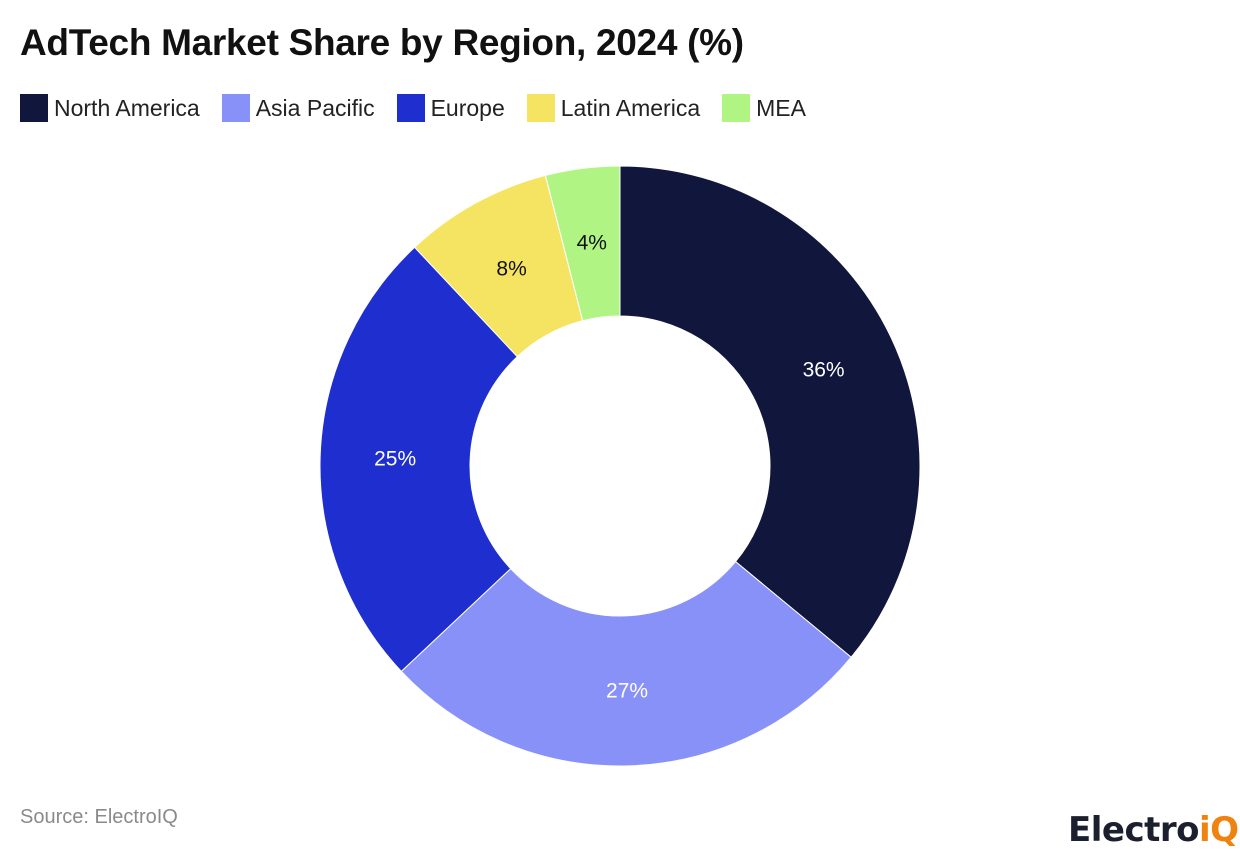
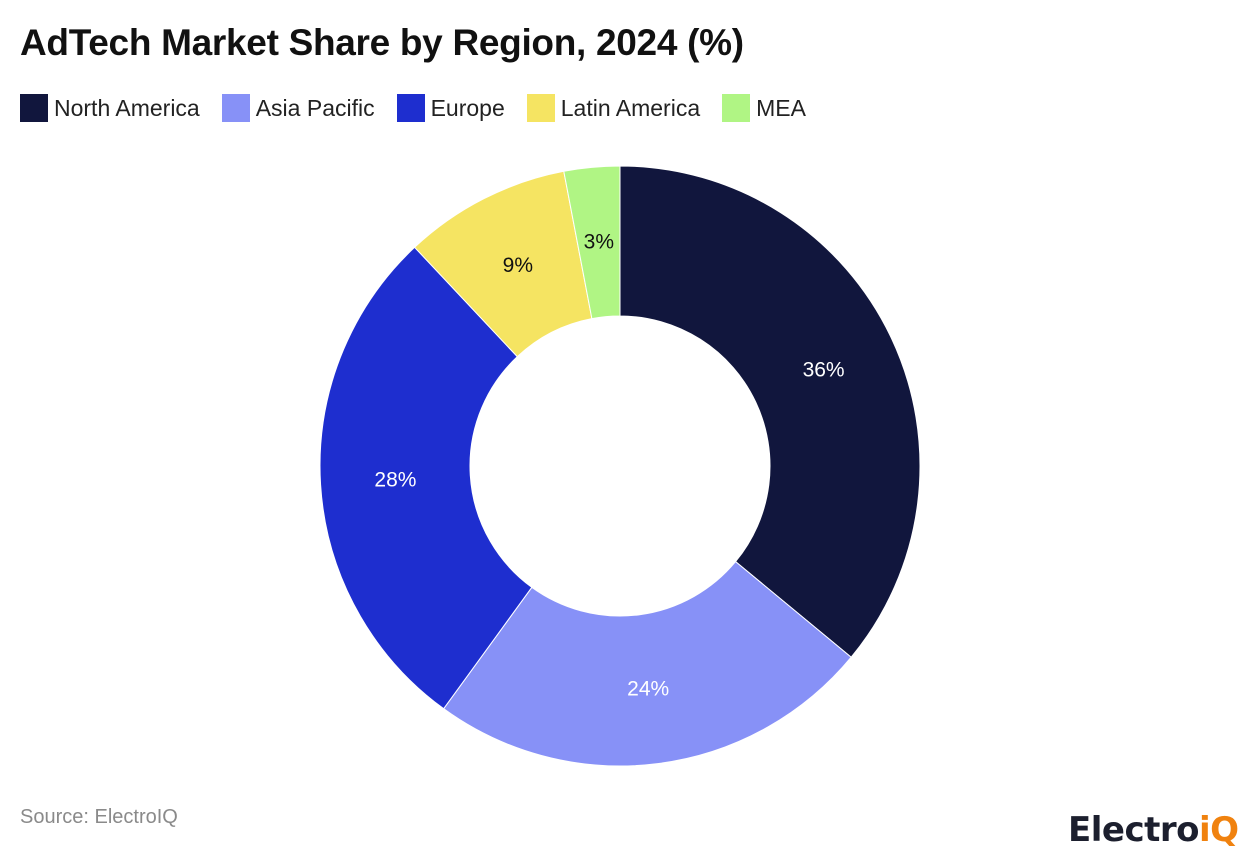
Asia Pacific: 27% -> 24%
Europe: 25% -> 28%
Latin America: 8% -> 9%
MEA: 4% -> 3%
